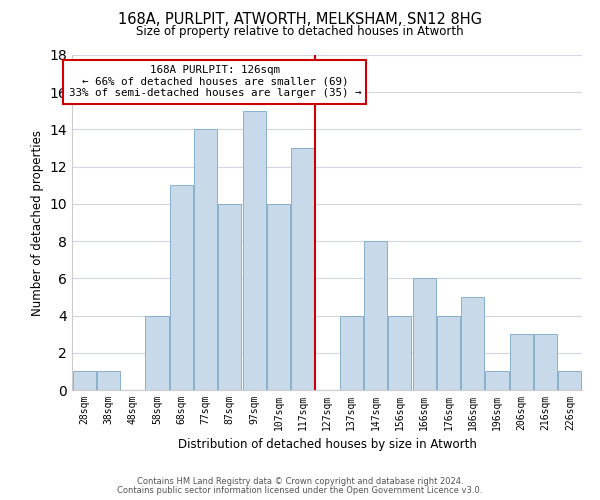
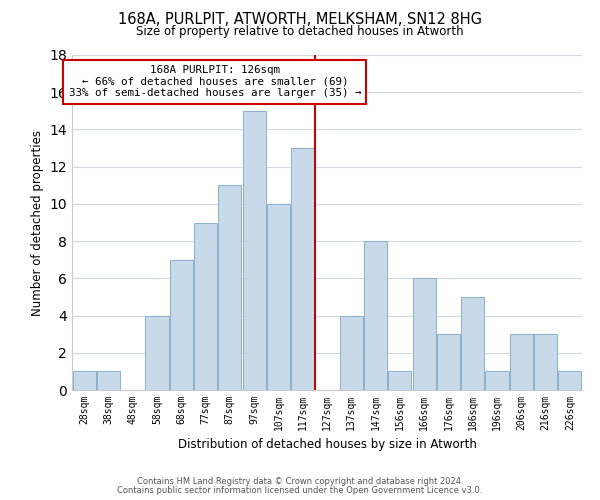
68sqm: 11 -> 7
77sqm: 14 -> 9
87sqm: 10 -> 11
156sqm: 4 -> 1
176sqm: 4 -> 3
